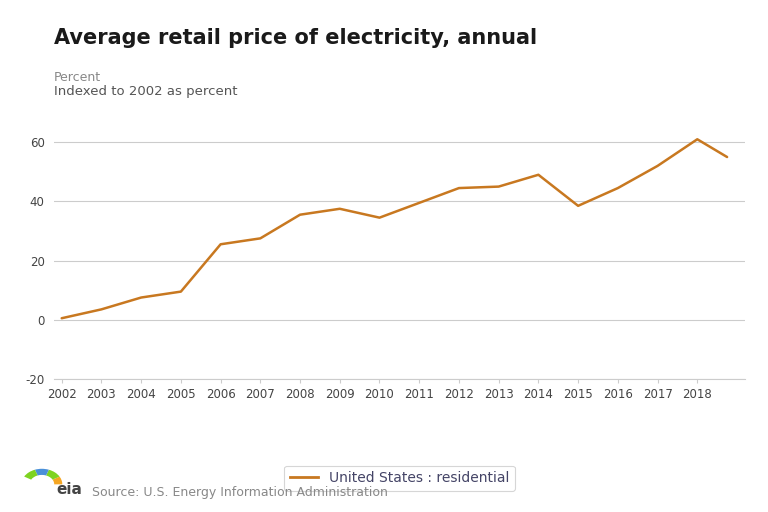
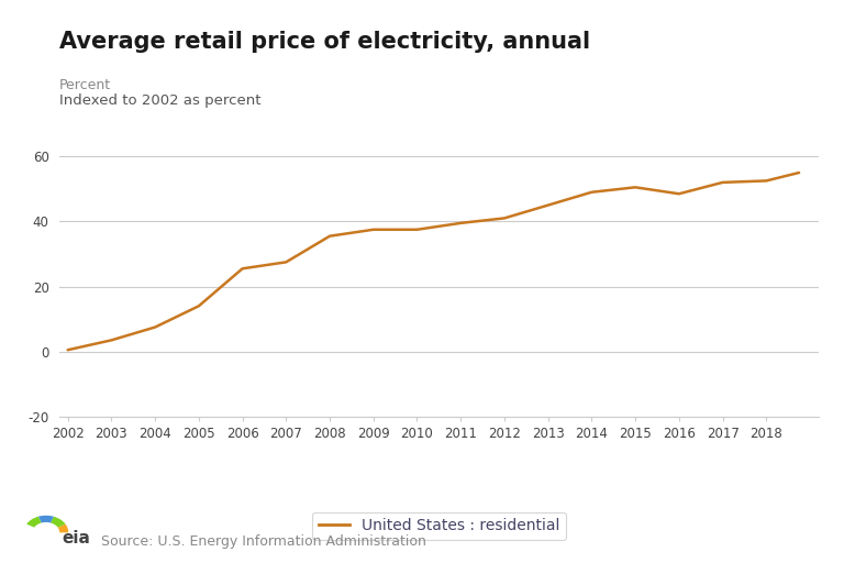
2005: 9.5 -> 14.0
2010: 34.5 -> 37.5
2012: 44.5 -> 41.0
2015: 38.5 -> 50.5
2016: 44.5 -> 48.5
2018: 61.0 -> 52.5
